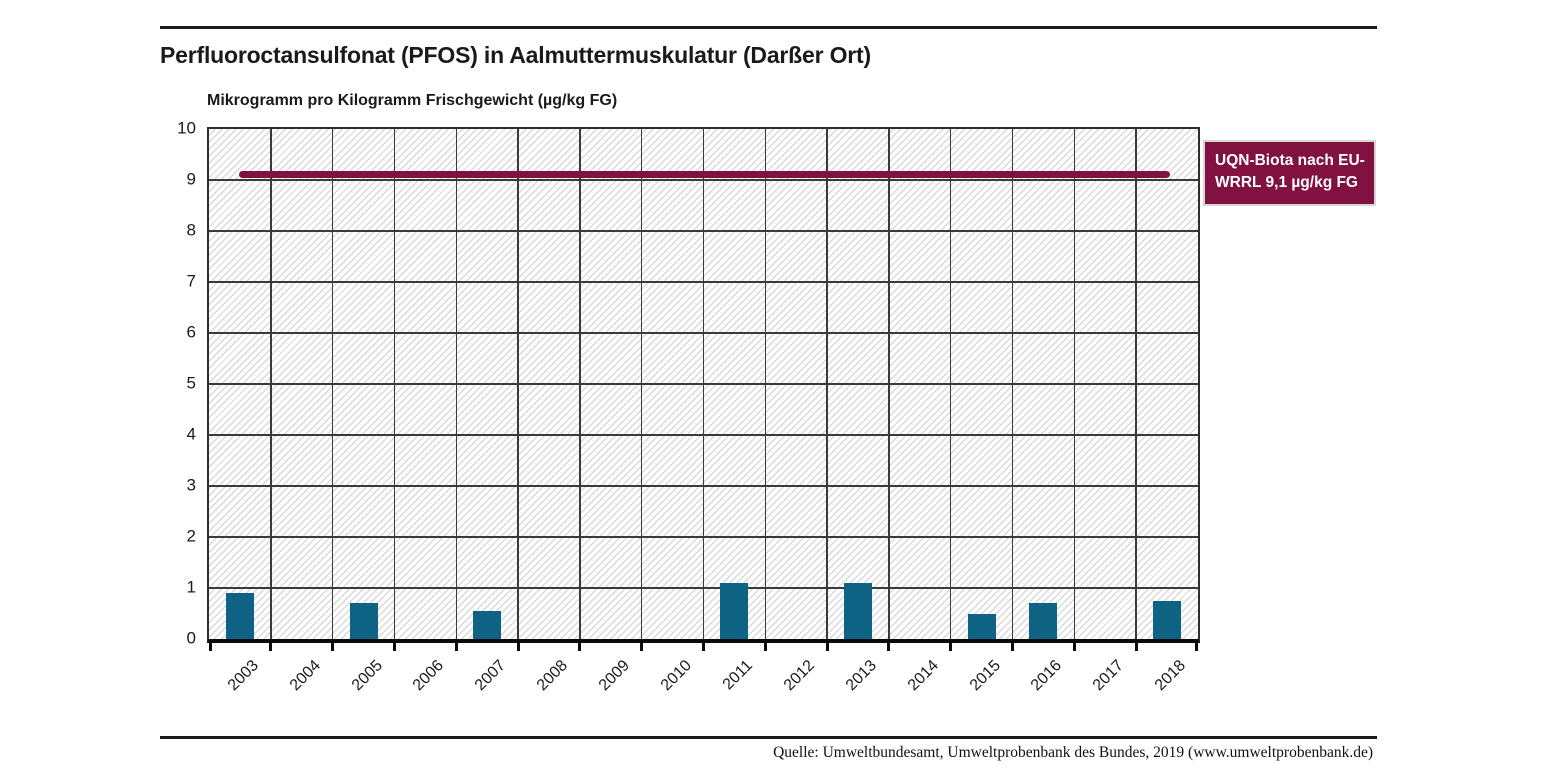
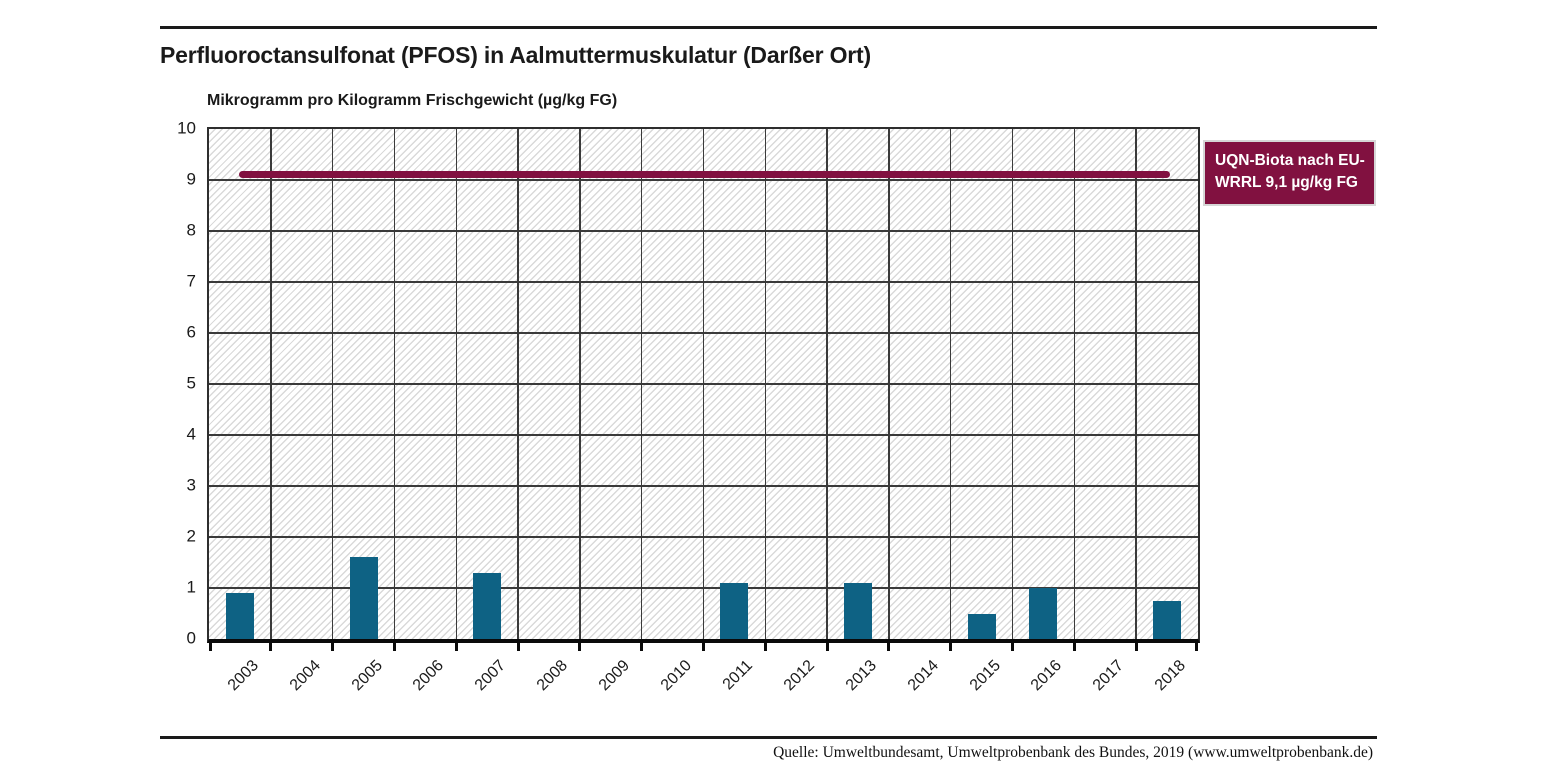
2005: 0.7 -> 1.6
2007: 0.6 -> 1.3
2016: 0.7 -> 1.0
